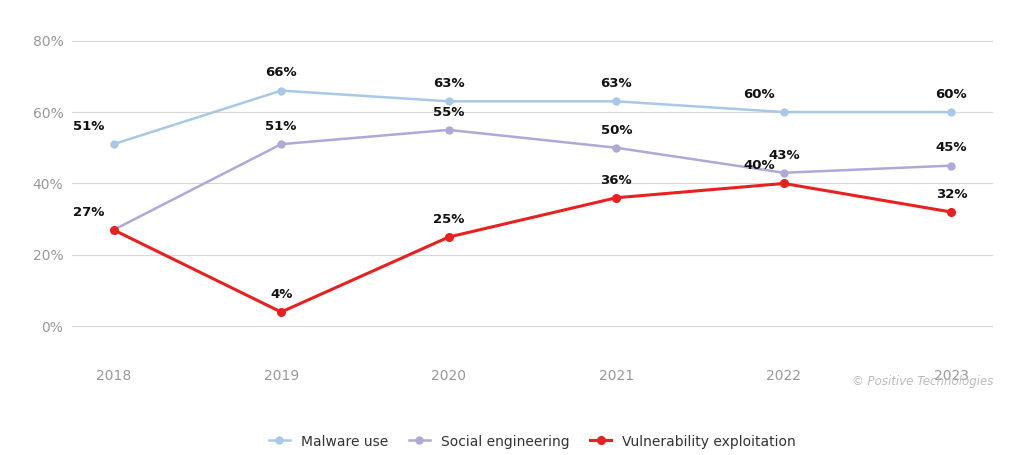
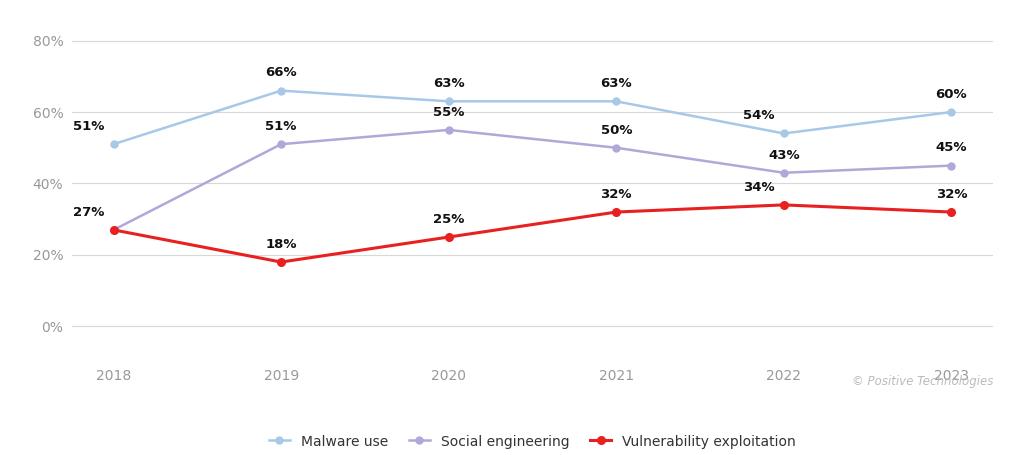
Vulnerability exploitation/2019: 4% -> 18%
Vulnerability exploitation/2021: 36% -> 32%
Malware use/2022: 60% -> 54%
Vulnerability exploitation/2022: 40% -> 34%
